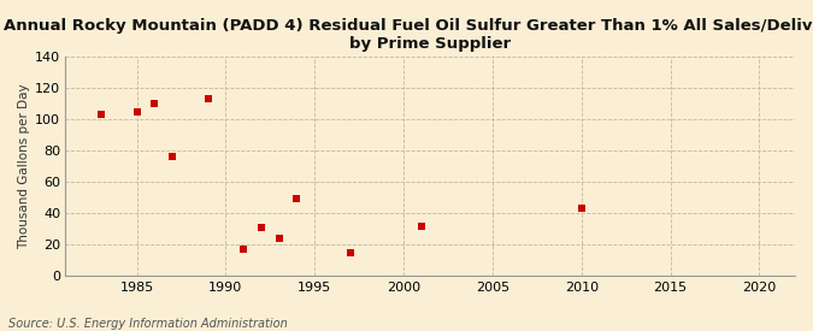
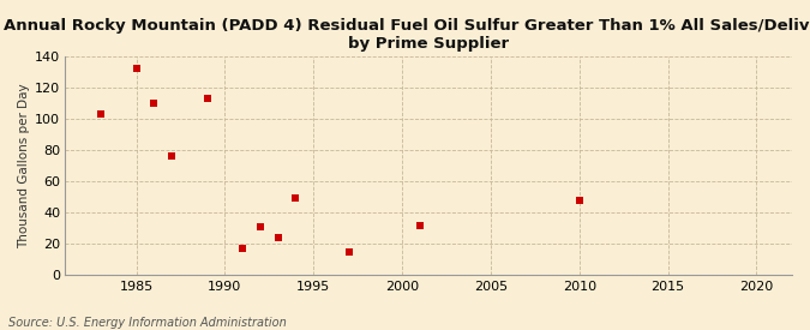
1985: 105 -> 132
2010: 43 -> 48
